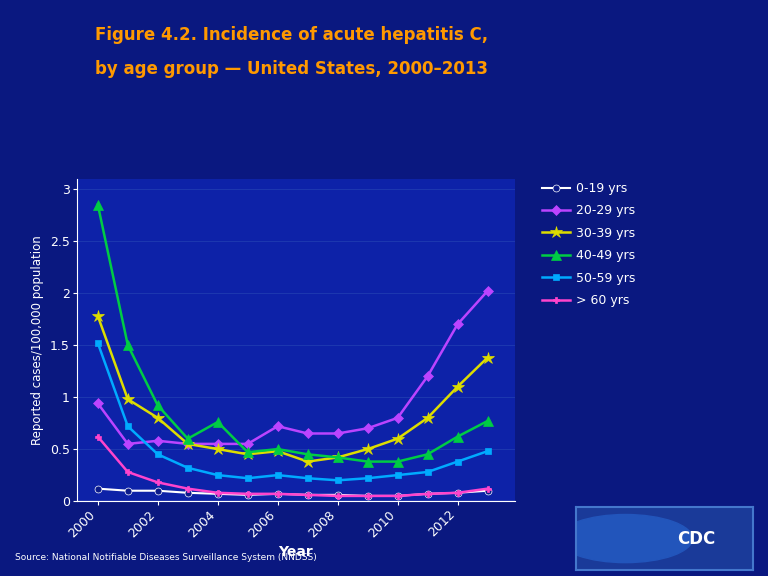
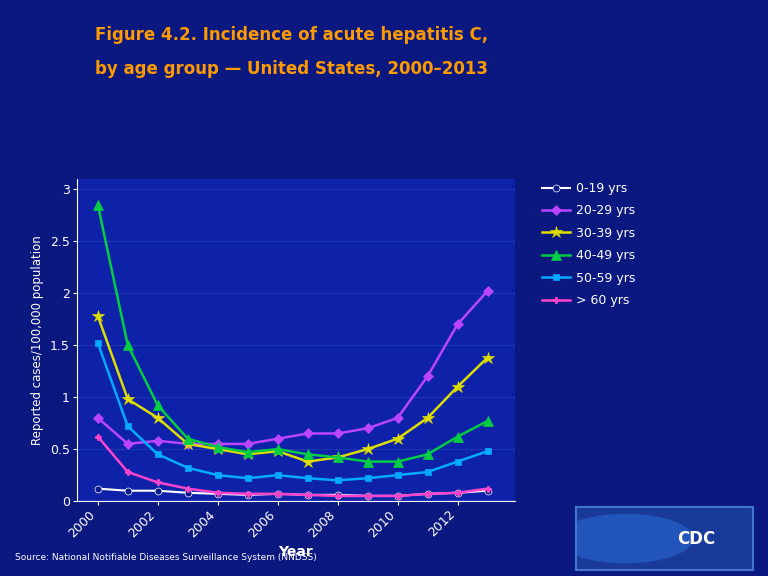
20-29 yrs/2000: 0.94 -> 0.80
40-49 yrs/2004: 0.76 -> 0.52
20-29 yrs/2006: 0.72 -> 0.60
